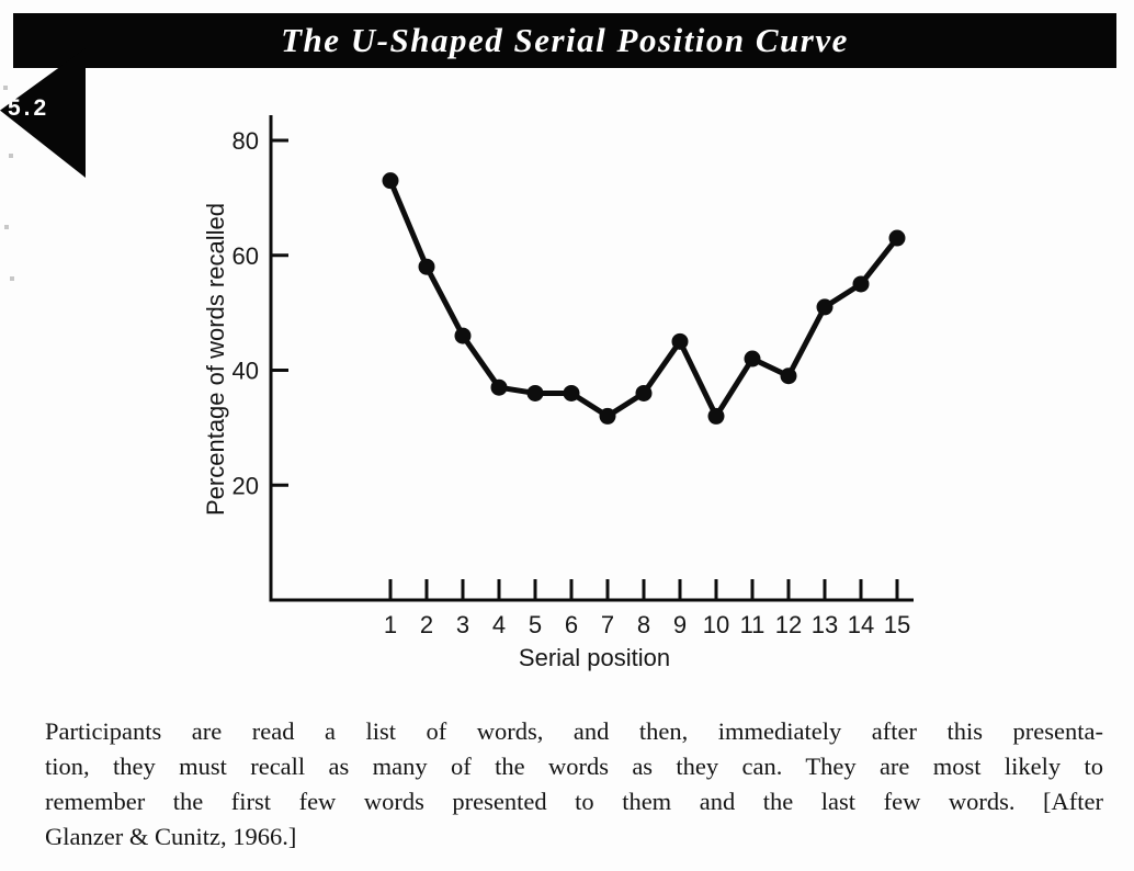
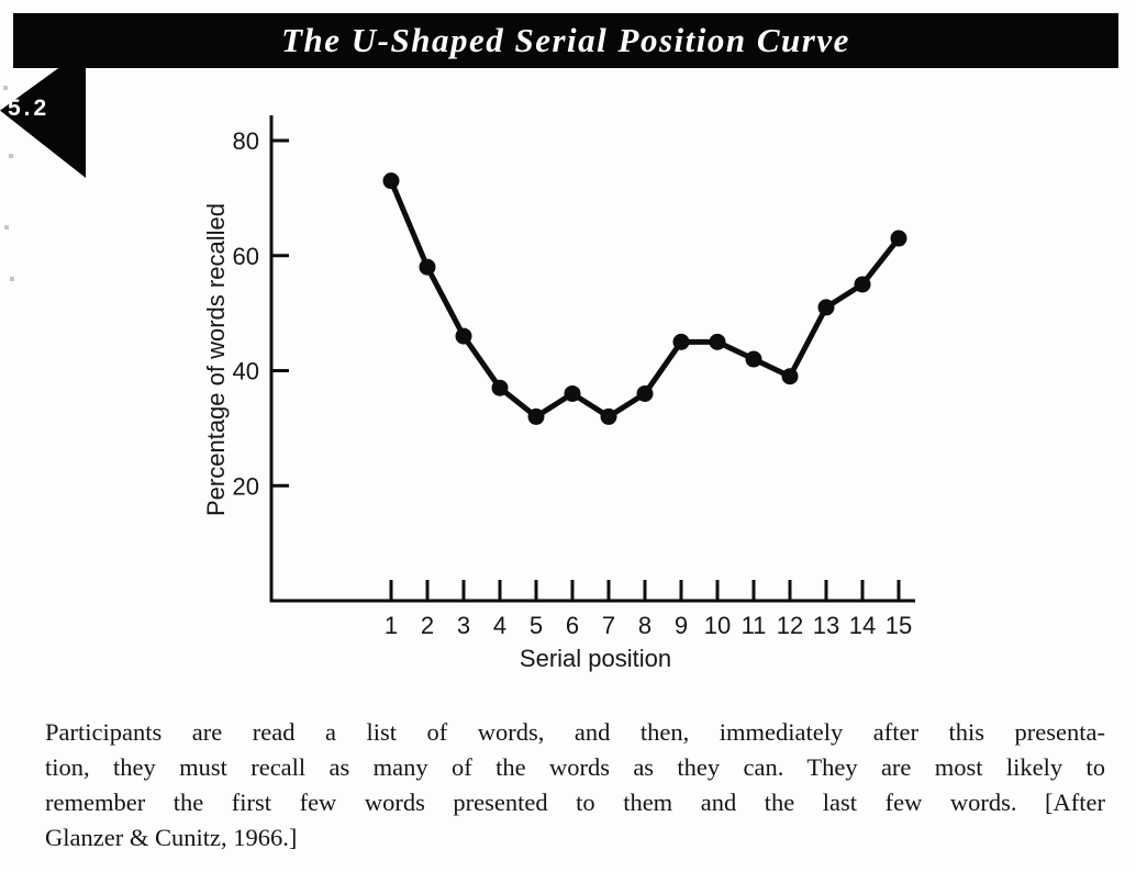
5: 36 -> 32
10: 32 -> 45
